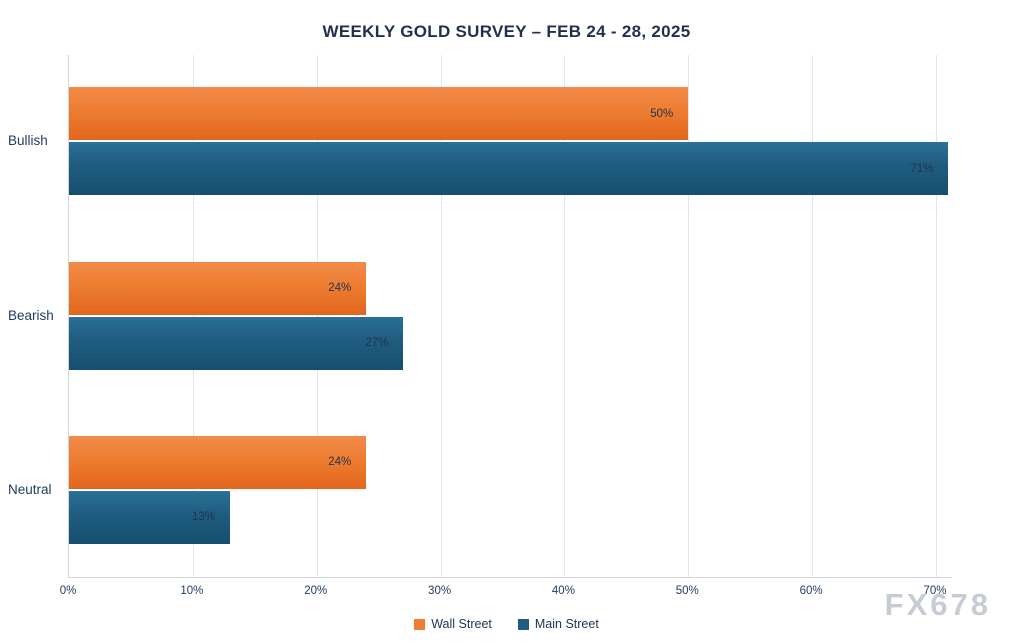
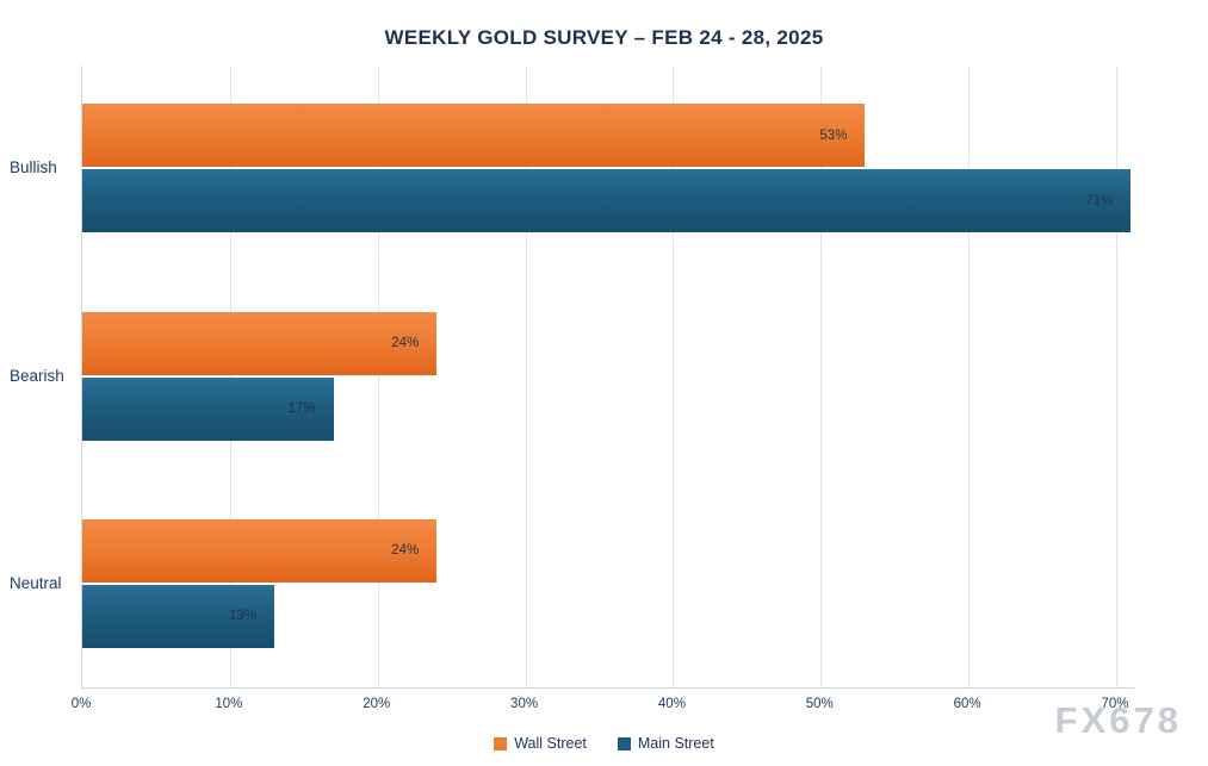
Wall Street/Bullish: 50% -> 53%
Main Street/Bearish: 27% -> 17%
